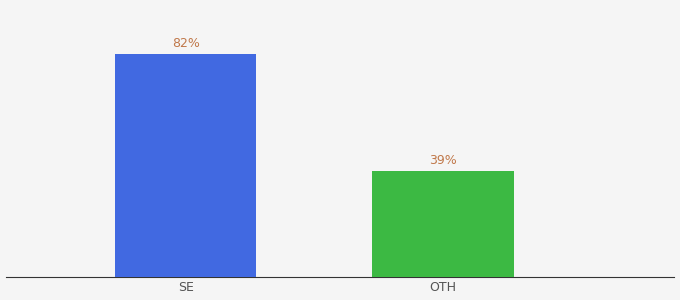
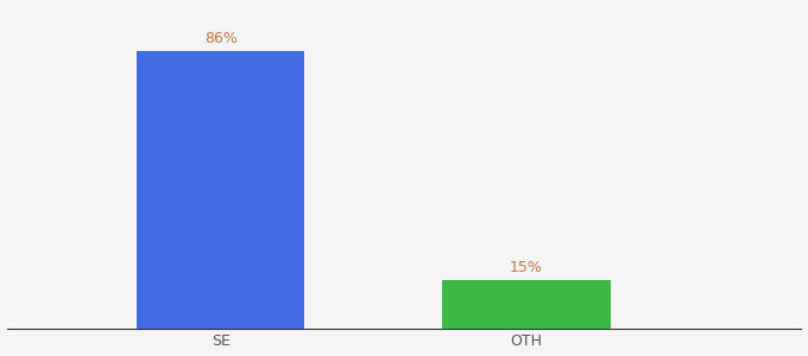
SE: 82% -> 86%
OTH: 39% -> 15%
